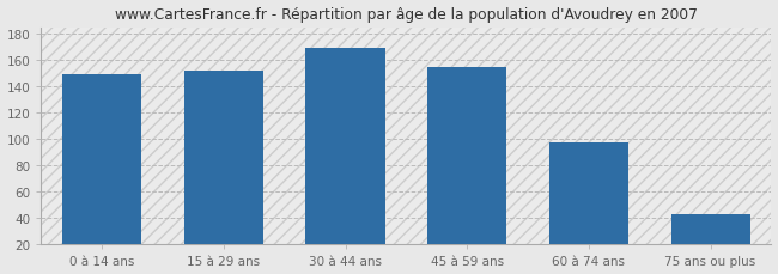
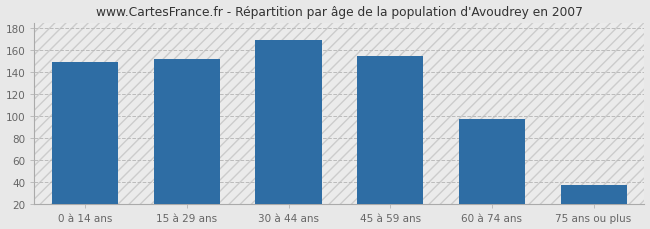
75 ans ou plus: 43 -> 38
